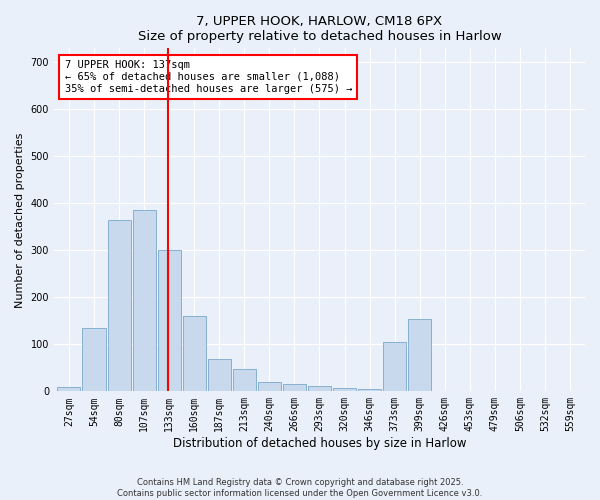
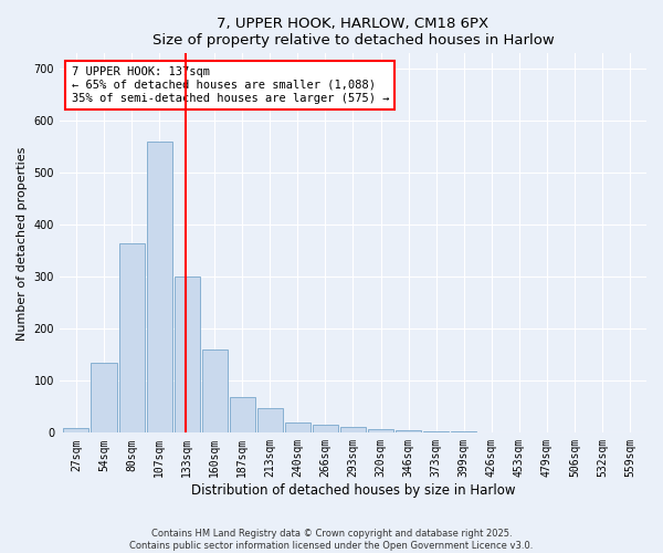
107sqm: 385 -> 560
373sqm: 105 -> 3
399sqm: 155 -> 2
